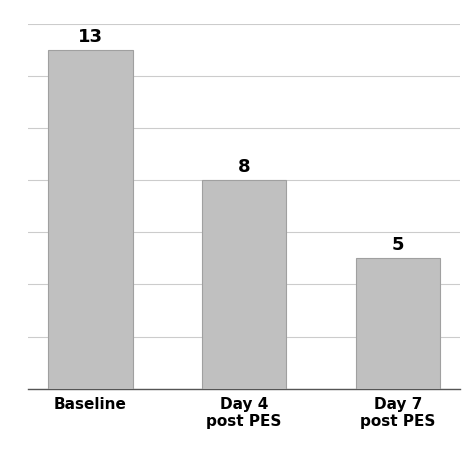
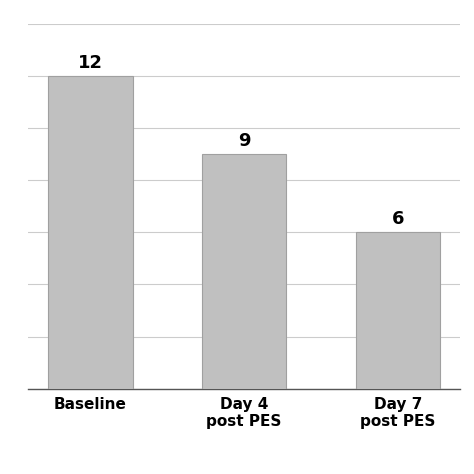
Baseline: 13 -> 12
Day 4 post PES: 8 -> 9
Day 7 post PES: 5 -> 6
